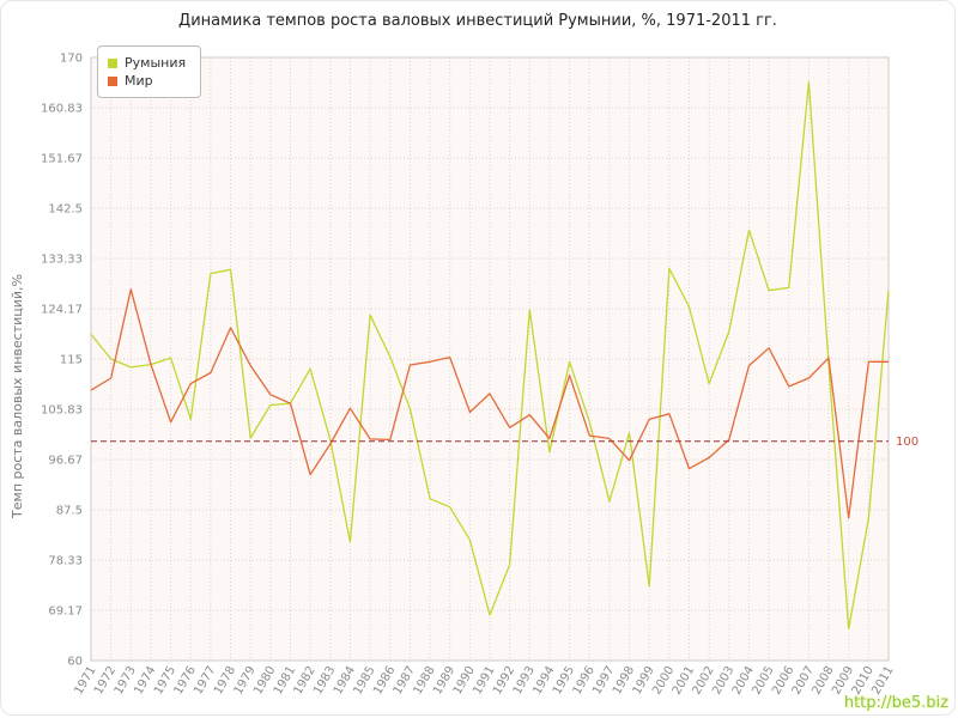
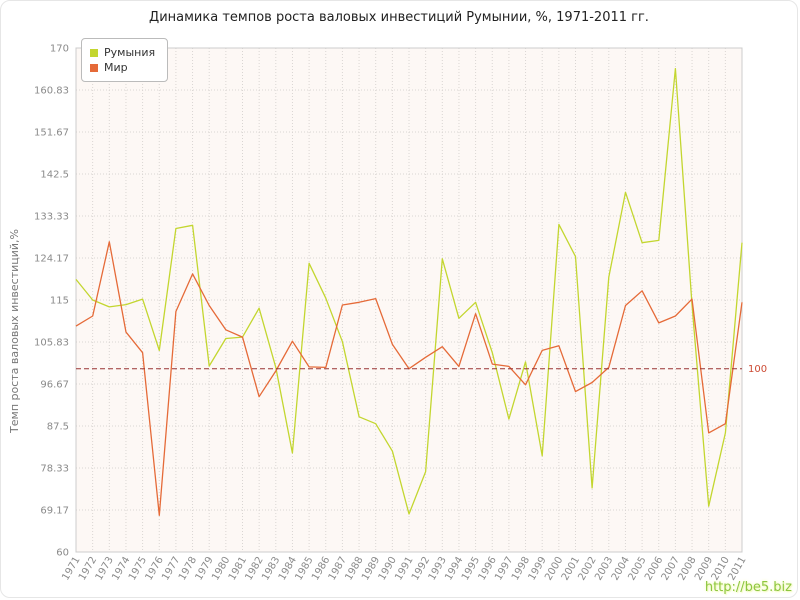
Мир/1974: 114 -> 108
Мир/1976: 110 -> 68
Мир/1991: 109 -> 100
Румыния/1994: 98 -> 111
Румыния/1999: 74 -> 81
Румыния/2002: 110 -> 74
Румыния/2009: 66 -> 70
Мир/2010: 114 -> 88
